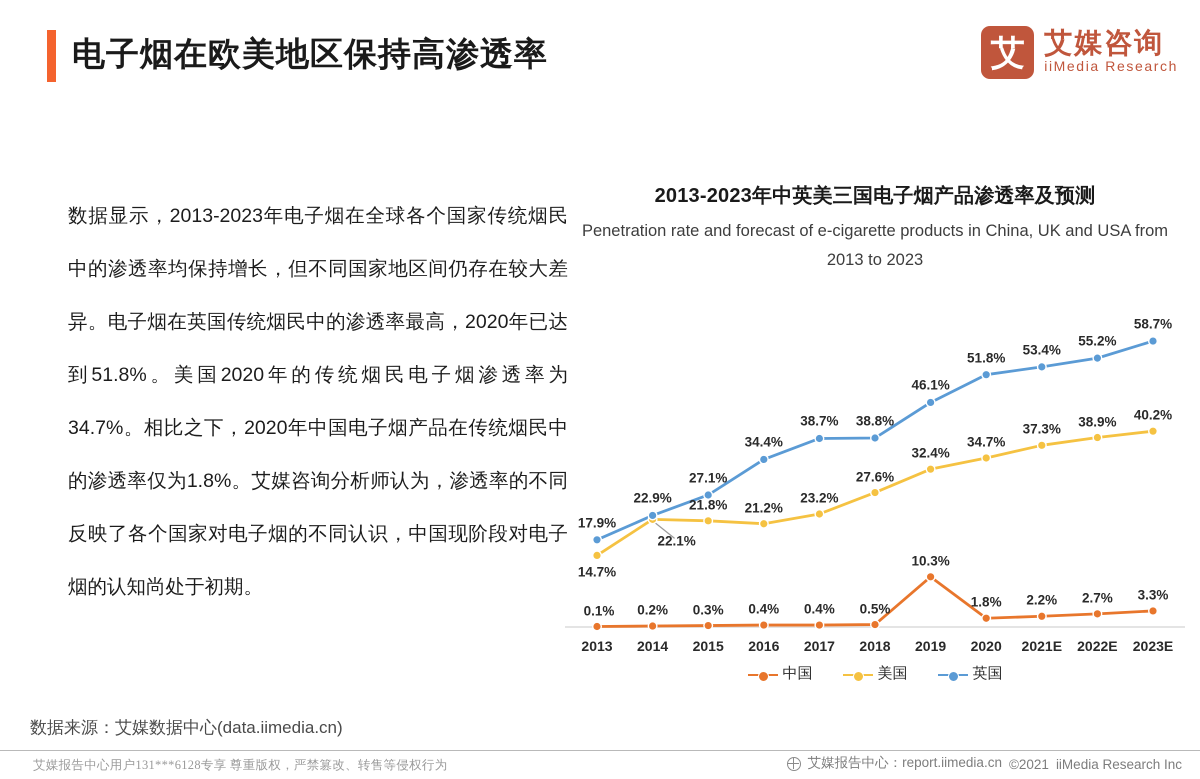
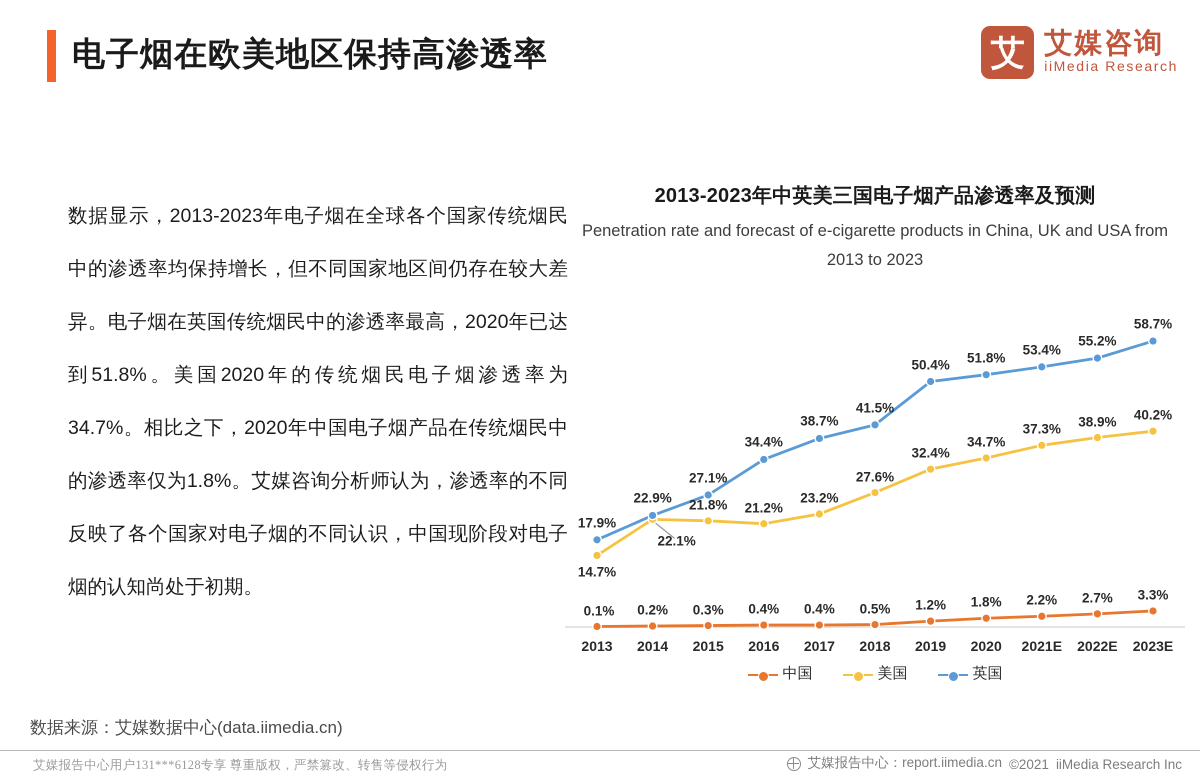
英国/2018: 38.8% -> 41.5%
中国/2019: 10.3% -> 1.2%
英国/2019: 46.1% -> 50.4%
